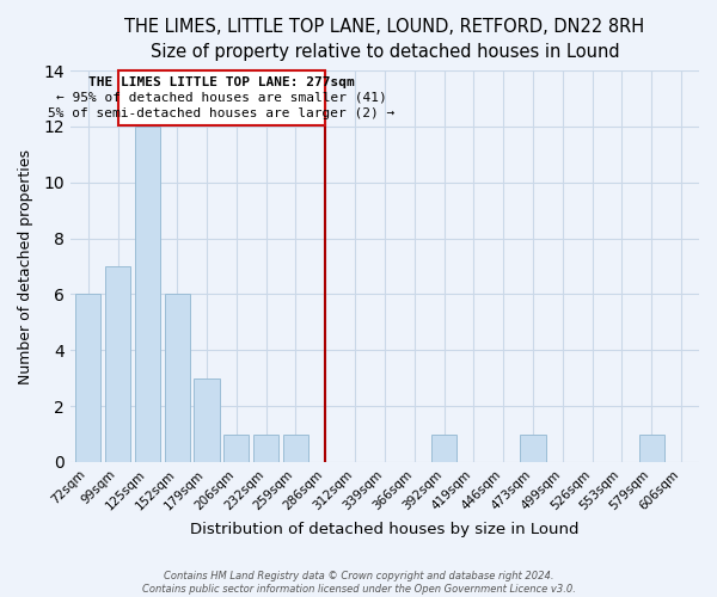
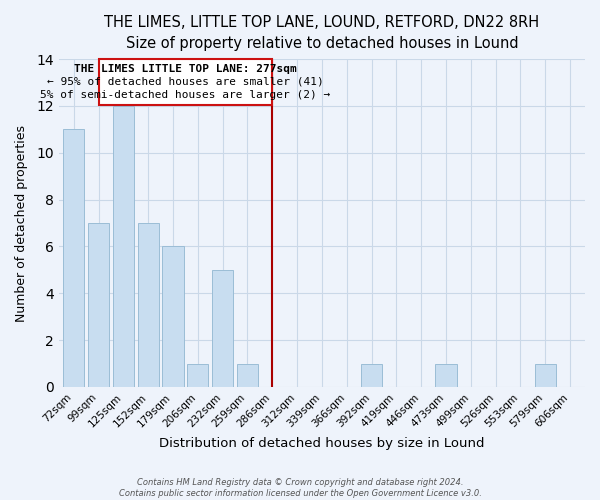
72sqm: 6 -> 11
152sqm: 6 -> 7
179sqm: 3 -> 6
232sqm: 1 -> 5
